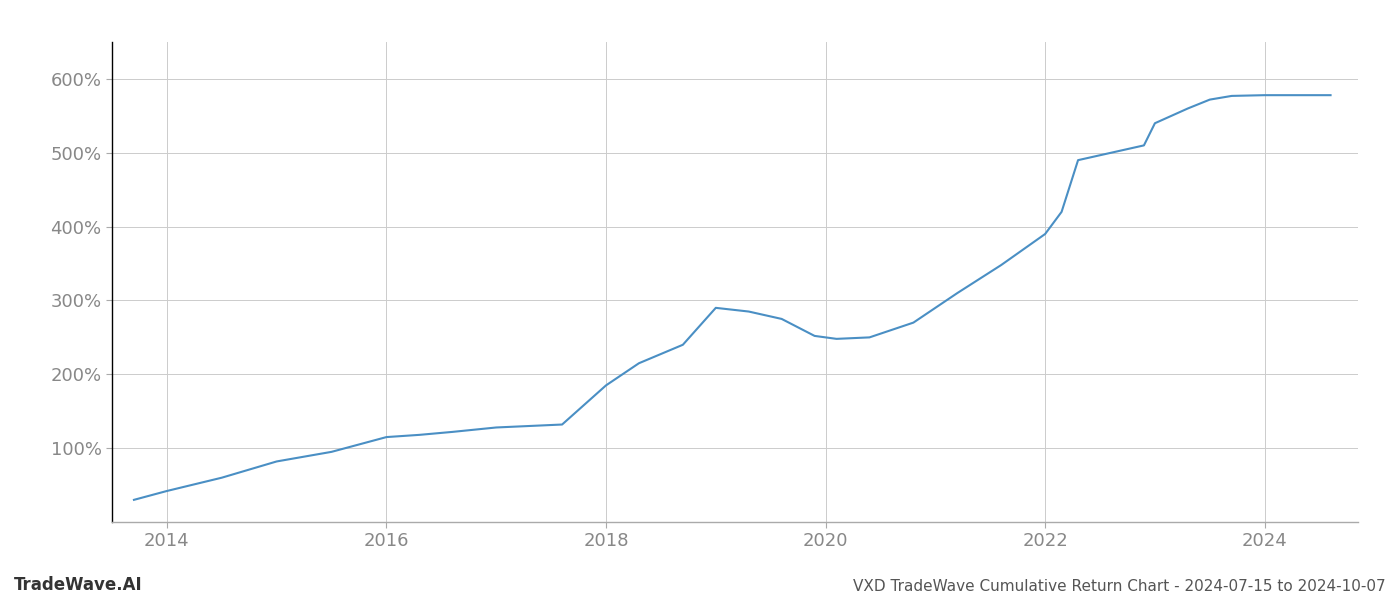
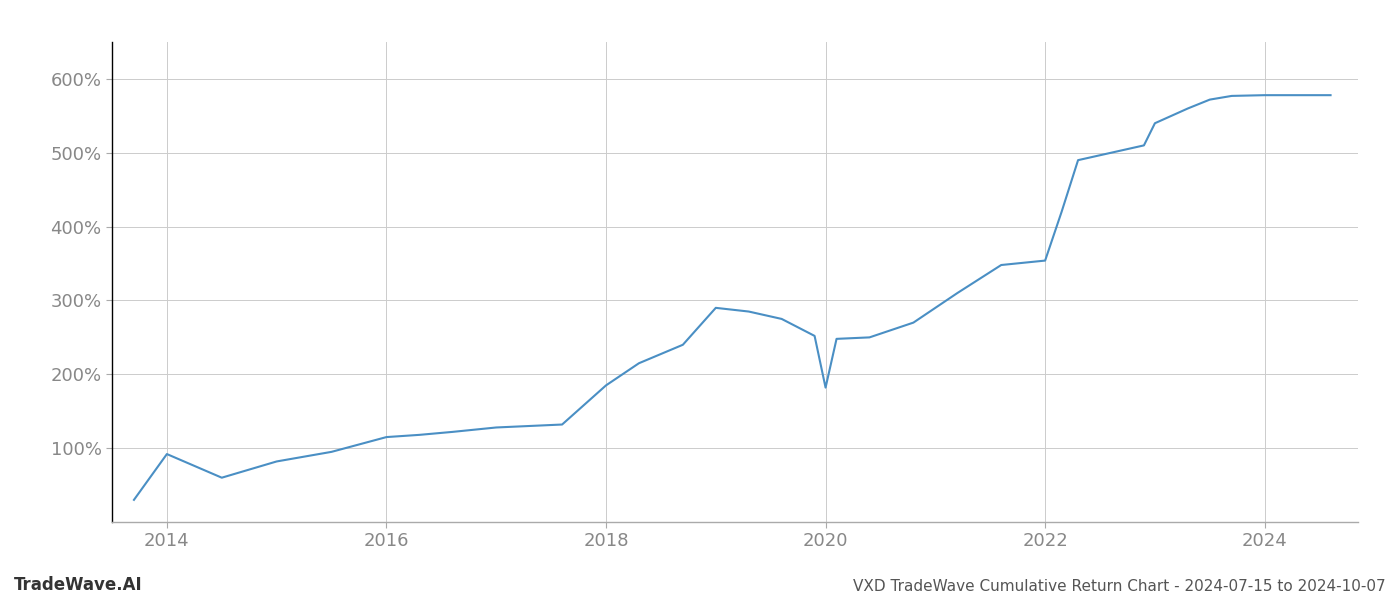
2014: 42% -> 92%
2020: 250% -> 182%
2022: 390% -> 354%
